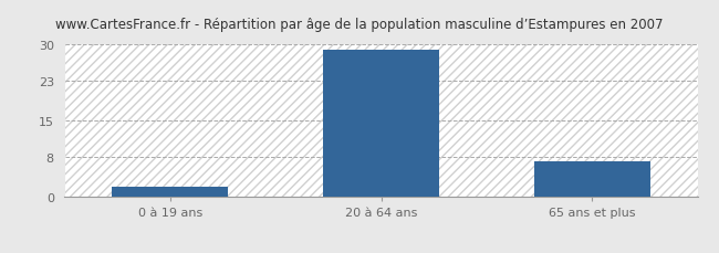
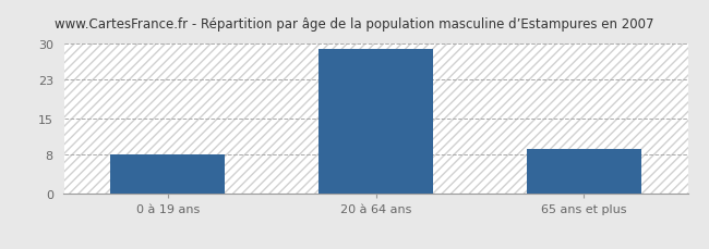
0 à 19 ans: 2 -> 8
65 ans et plus: 7 -> 9
